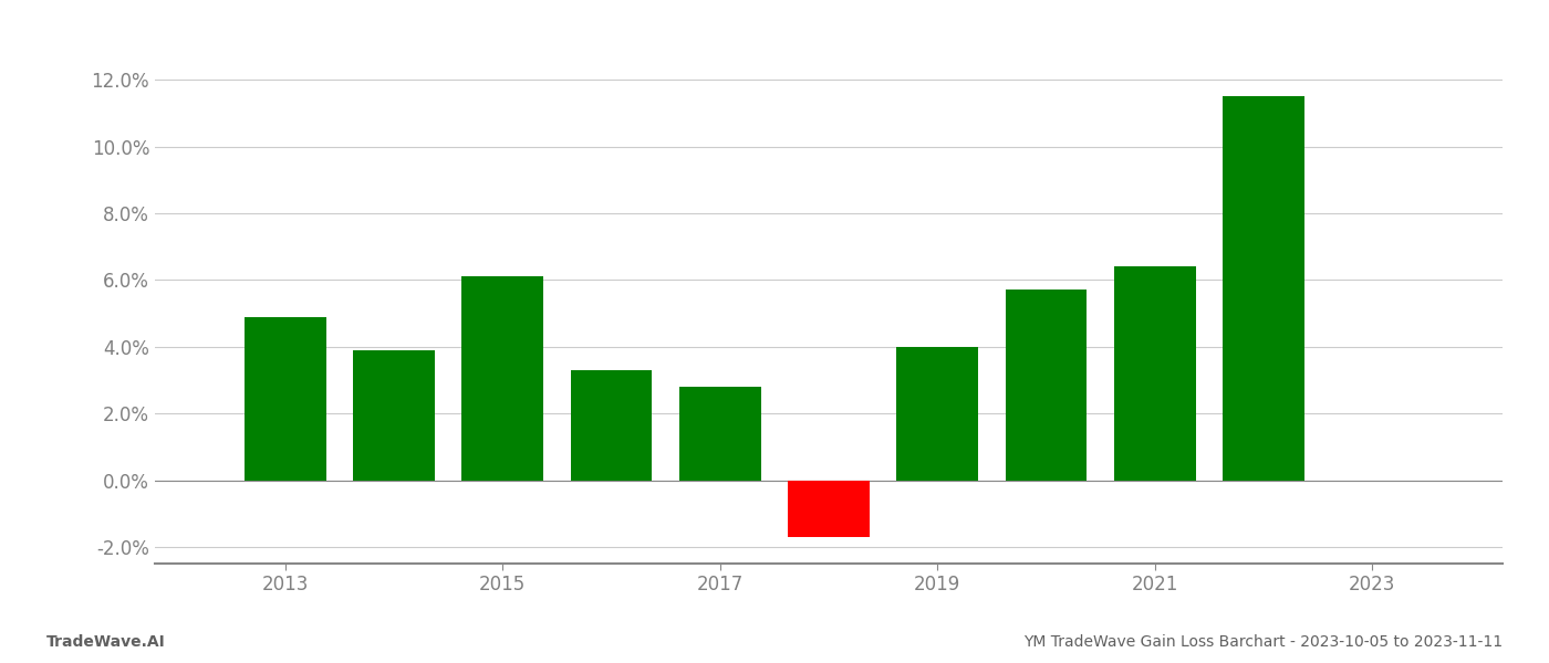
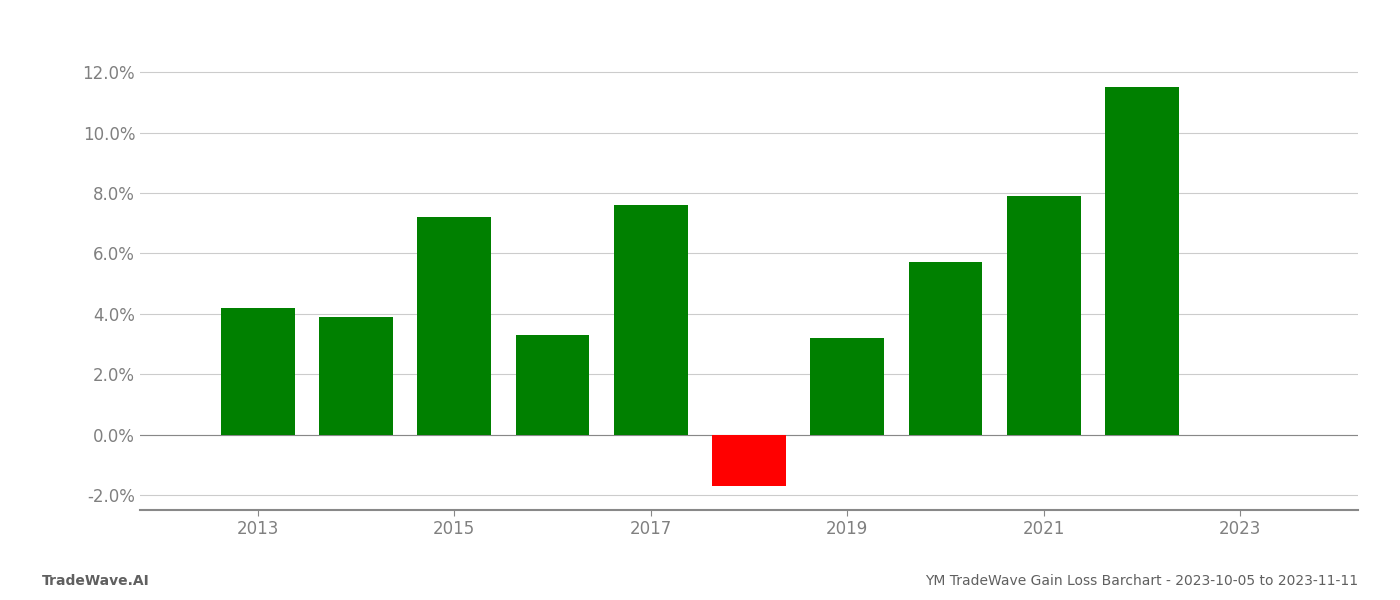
2013: 4.9% -> 4.2%
2015: 6.1% -> 7.2%
2017: 2.8% -> 7.6%
2019: 4.0% -> 3.2%
2021: 6.4% -> 7.9%
